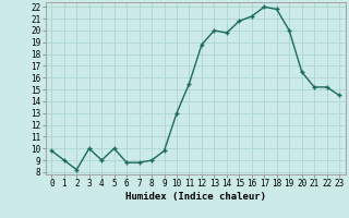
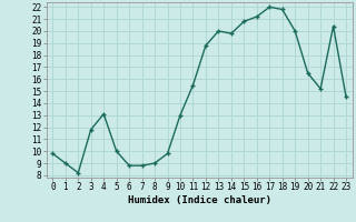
3: 10.0 -> 11.8
4: 9.0 -> 13.1
22: 15.2 -> 20.4
